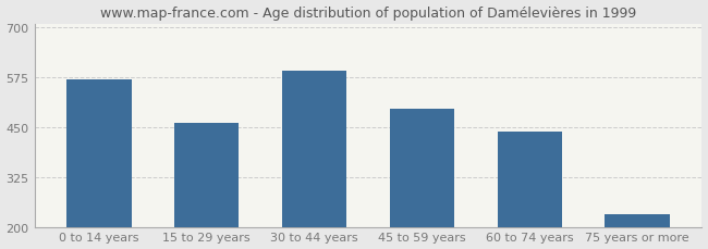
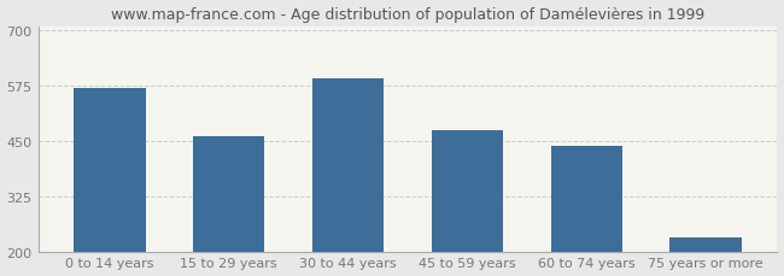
45 to 59 years: 495 -> 475
